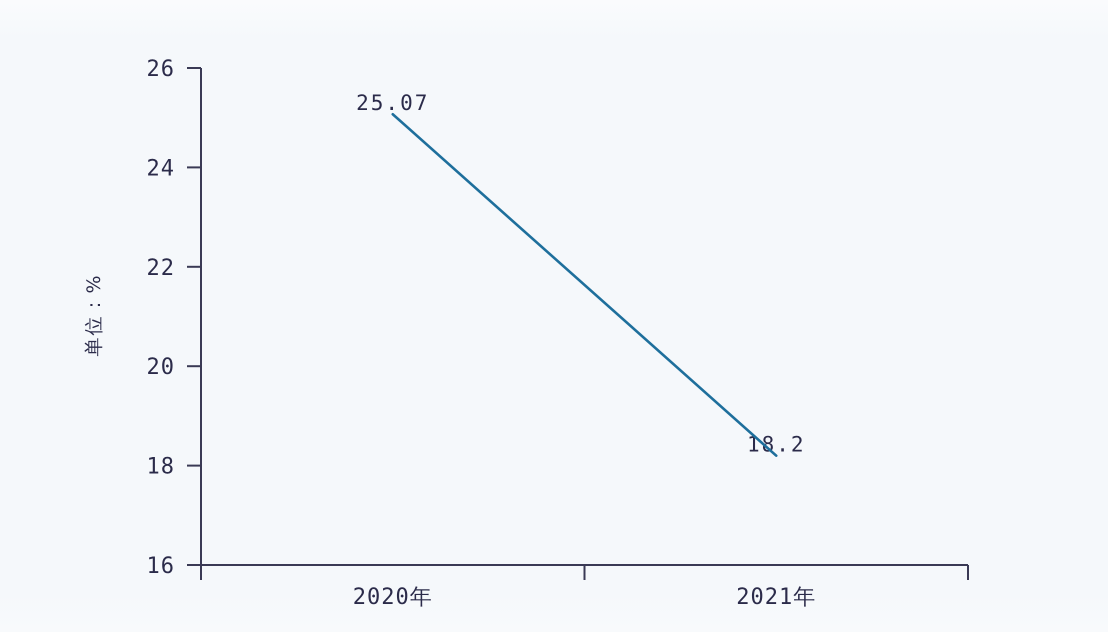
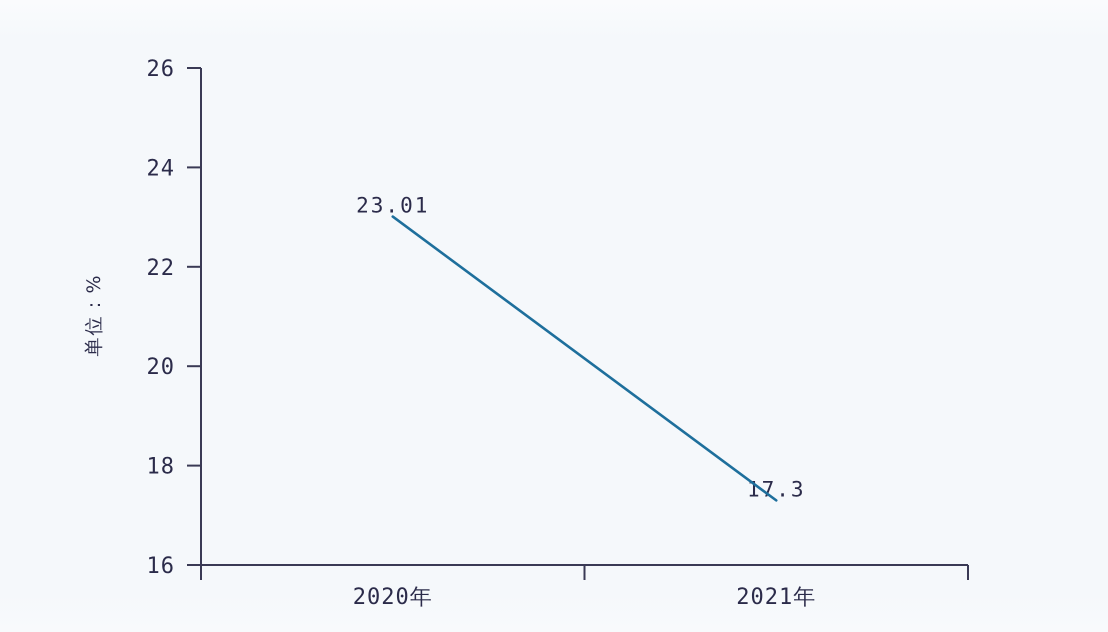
2020年: 25.07 -> 23.01
2021年: 18.2 -> 17.3
